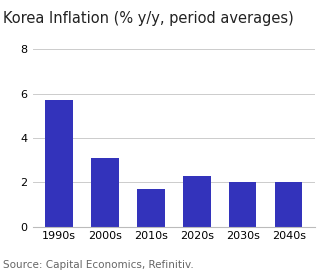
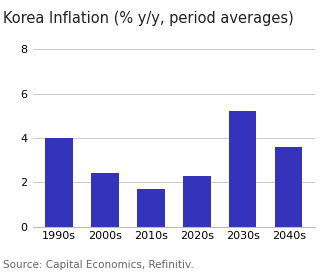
1990s: 5.7 -> 4.0
2000s: 3.1 -> 2.4
2030s: 2.0 -> 5.2
2040s: 2.0 -> 3.6
